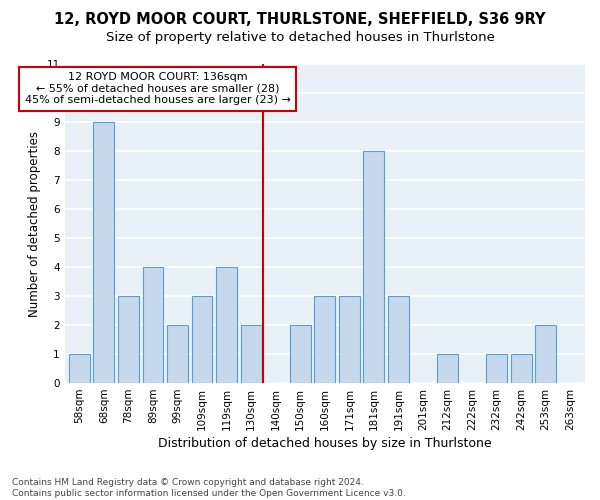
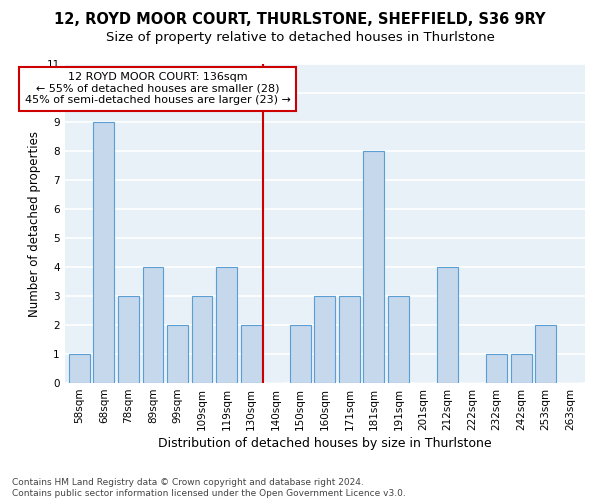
212sqm: 1 -> 4
